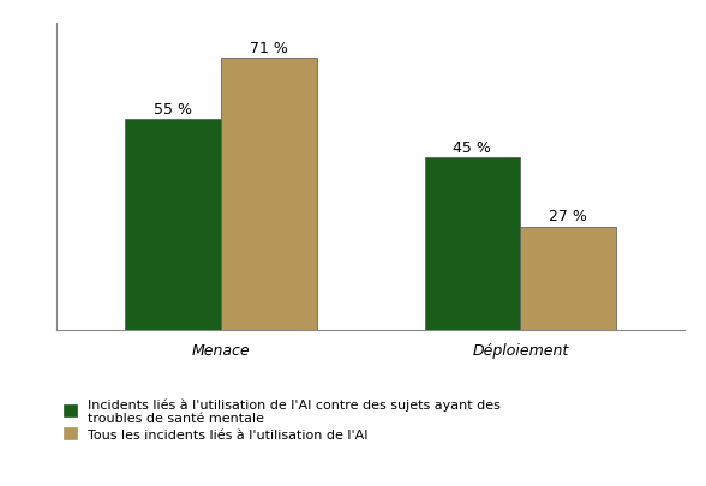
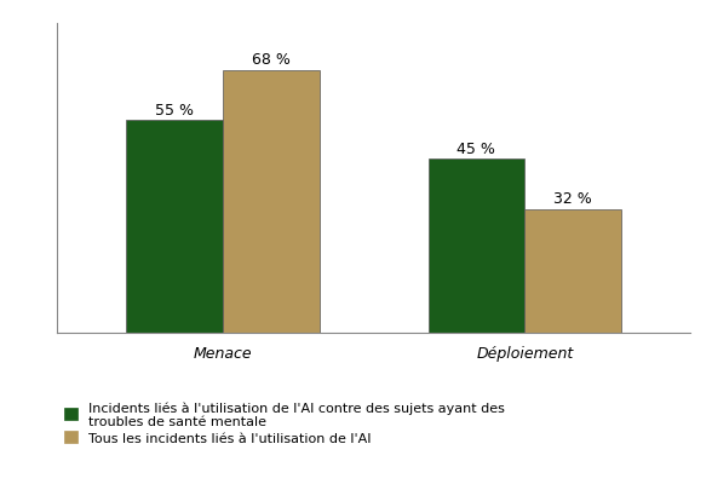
Tous les incidents liés à l'utilisation de l'AI/Menace: 71 -> 68
Tous les incidents liés à l'utilisation de l'AI/Déploiement: 27 -> 32
